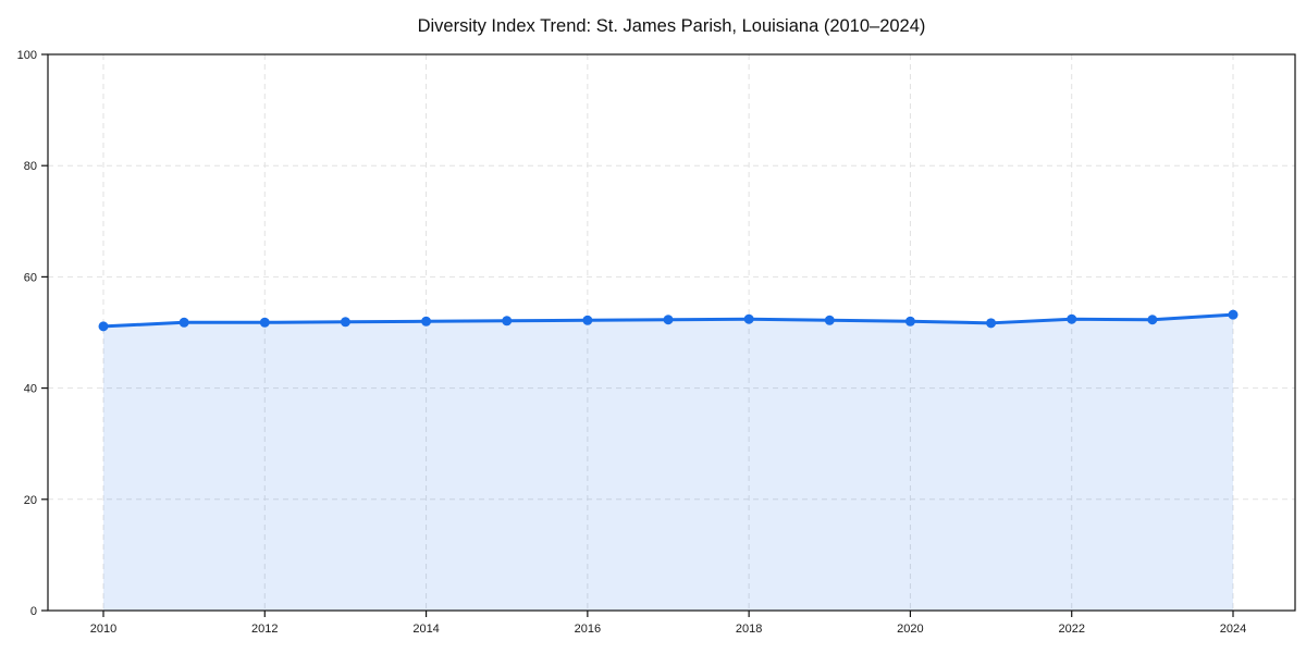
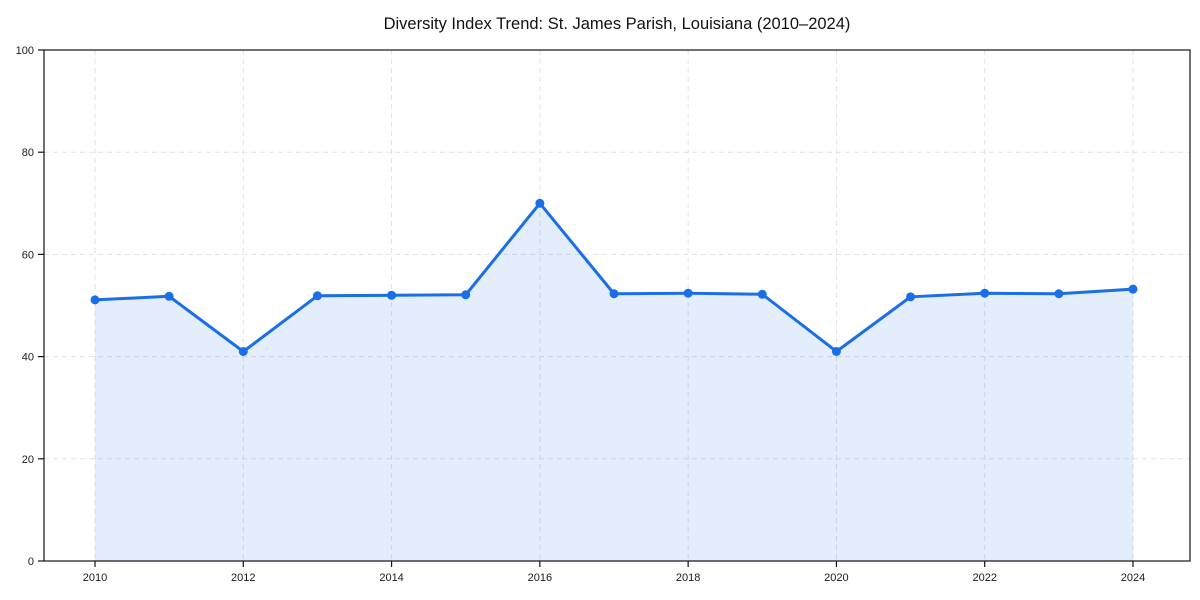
2012: 52 -> 41
2016: 52 -> 70
2020: 52 -> 41
